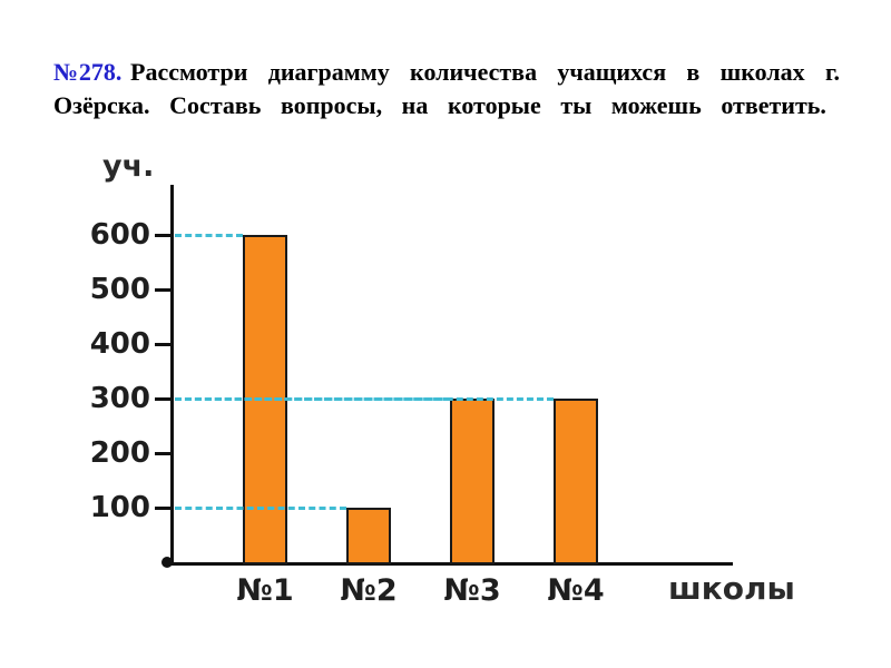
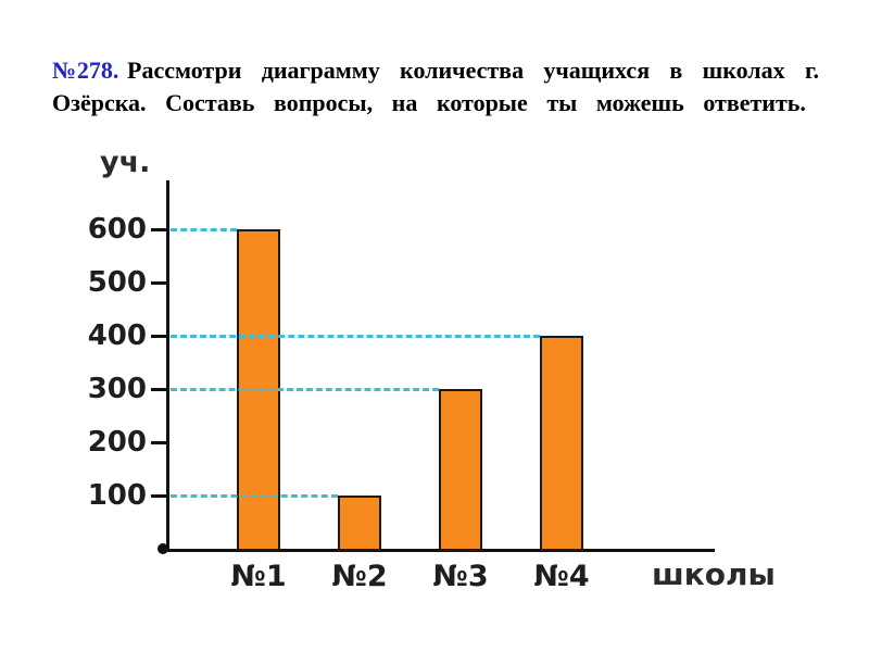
№4: 300 -> 400
